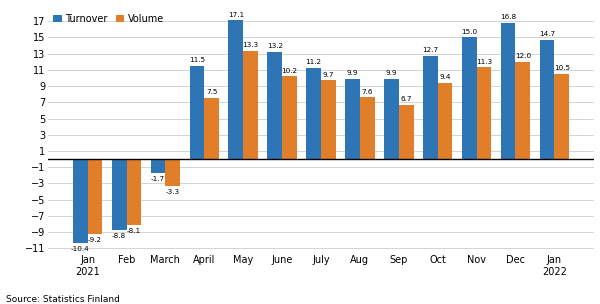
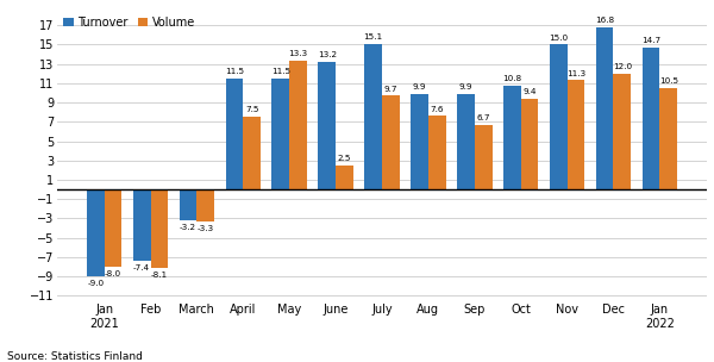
Turnover/Jan 2021: -10.4 -> -9.0
Volume/Jan 2021: -9.2 -> -8.0
Turnover/Feb: -8.8 -> -7.4
Turnover/March: -1.7 -> -3.2
Turnover/May: 17.1 -> 11.5
Volume/June: 10.2 -> 2.5
Turnover/July: 11.2 -> 15.1
Turnover/Oct: 12.7 -> 10.8
